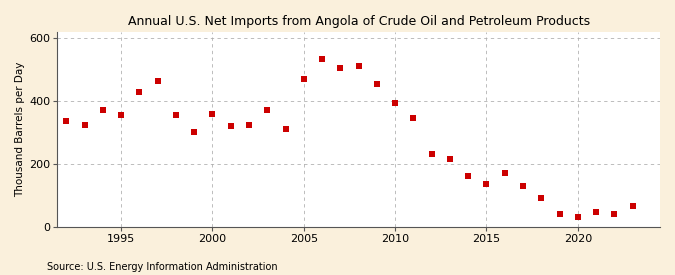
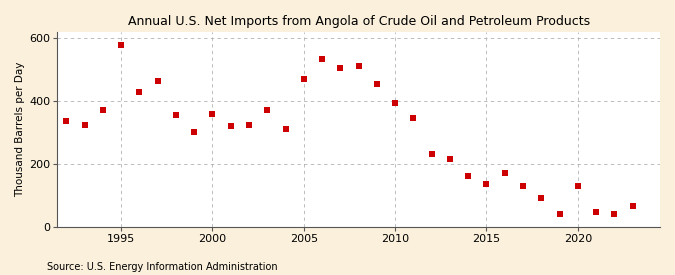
1995: 355 -> 580
2020: 30 -> 130
